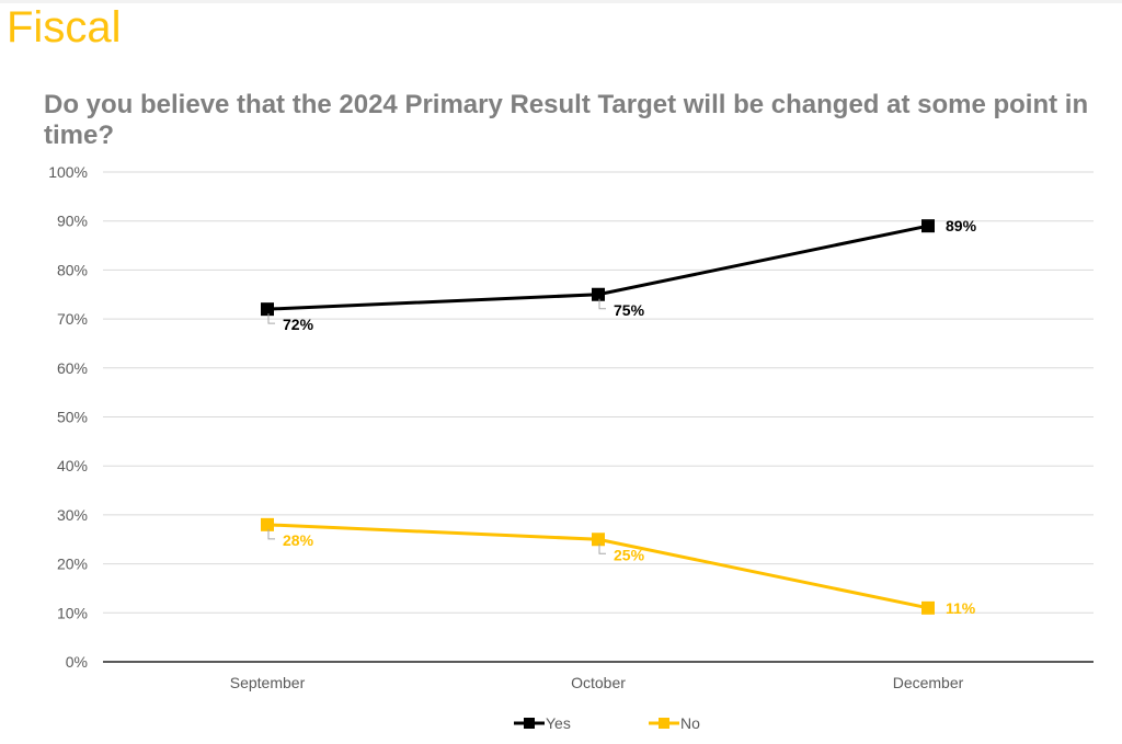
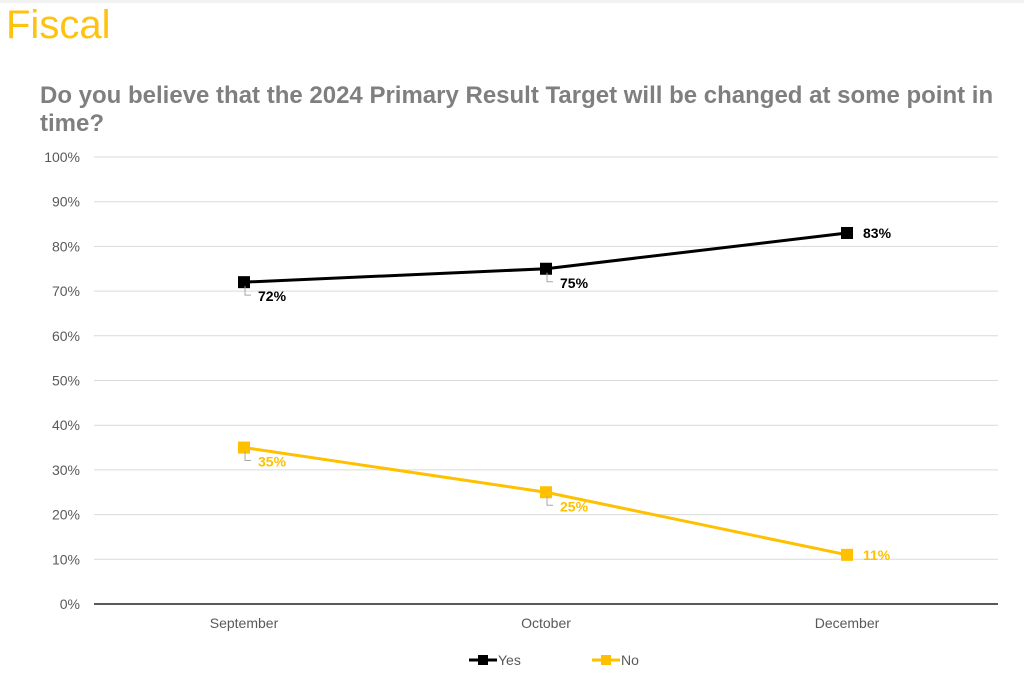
No/September: 28% -> 35%
Yes/December: 89% -> 83%
